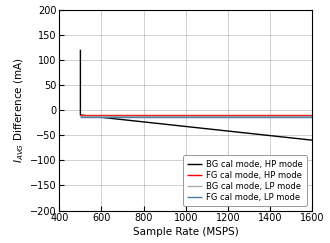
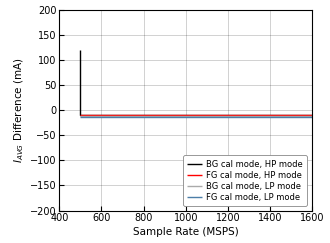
1600: -60 -> -10
